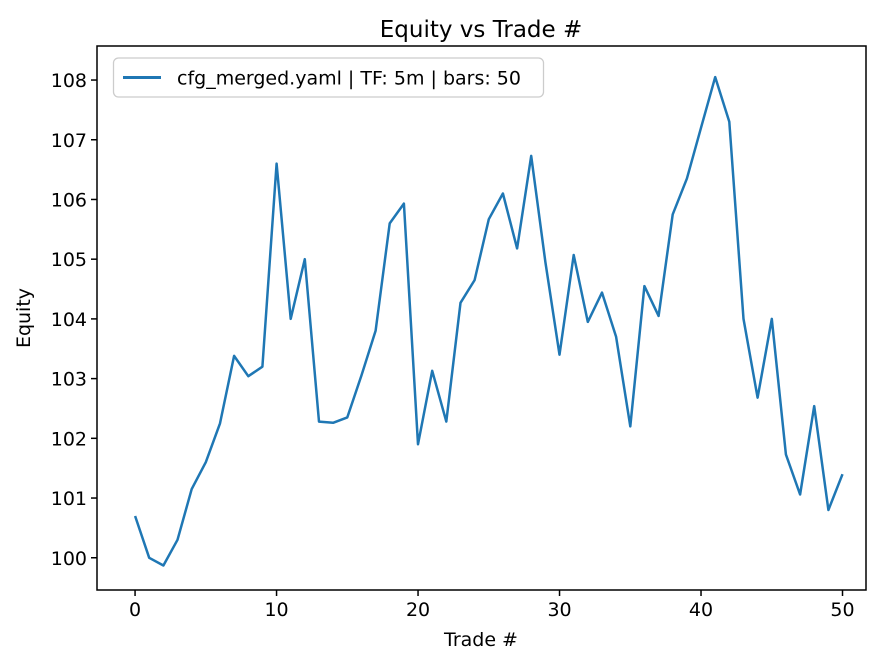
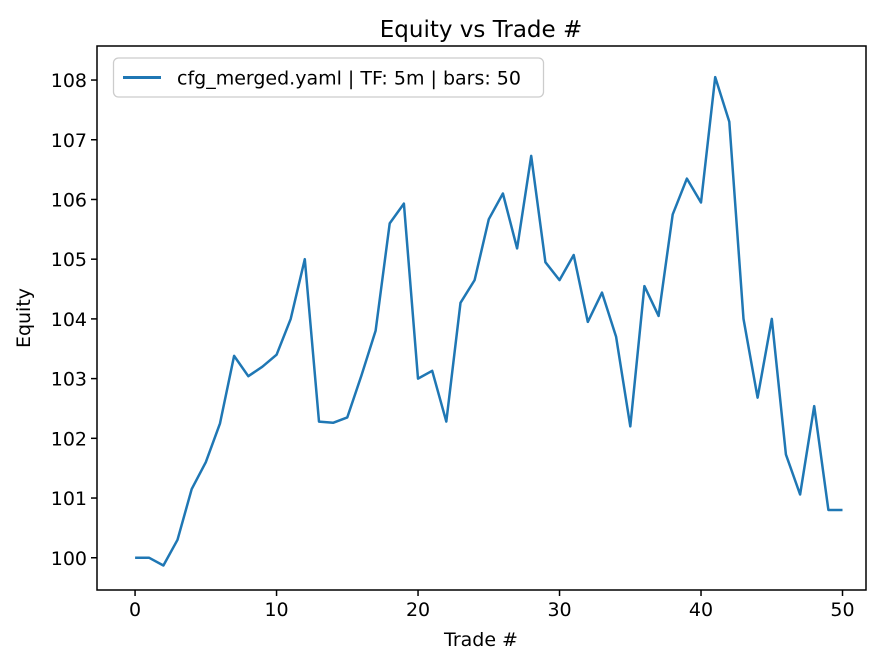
0: 100.7 -> 100.0
10: 106.6 -> 103.4
20: 101.9 -> 103.0
30: 103.4 -> 104.7
40: 107.2 -> 106.0
50: 101.4 -> 100.8
